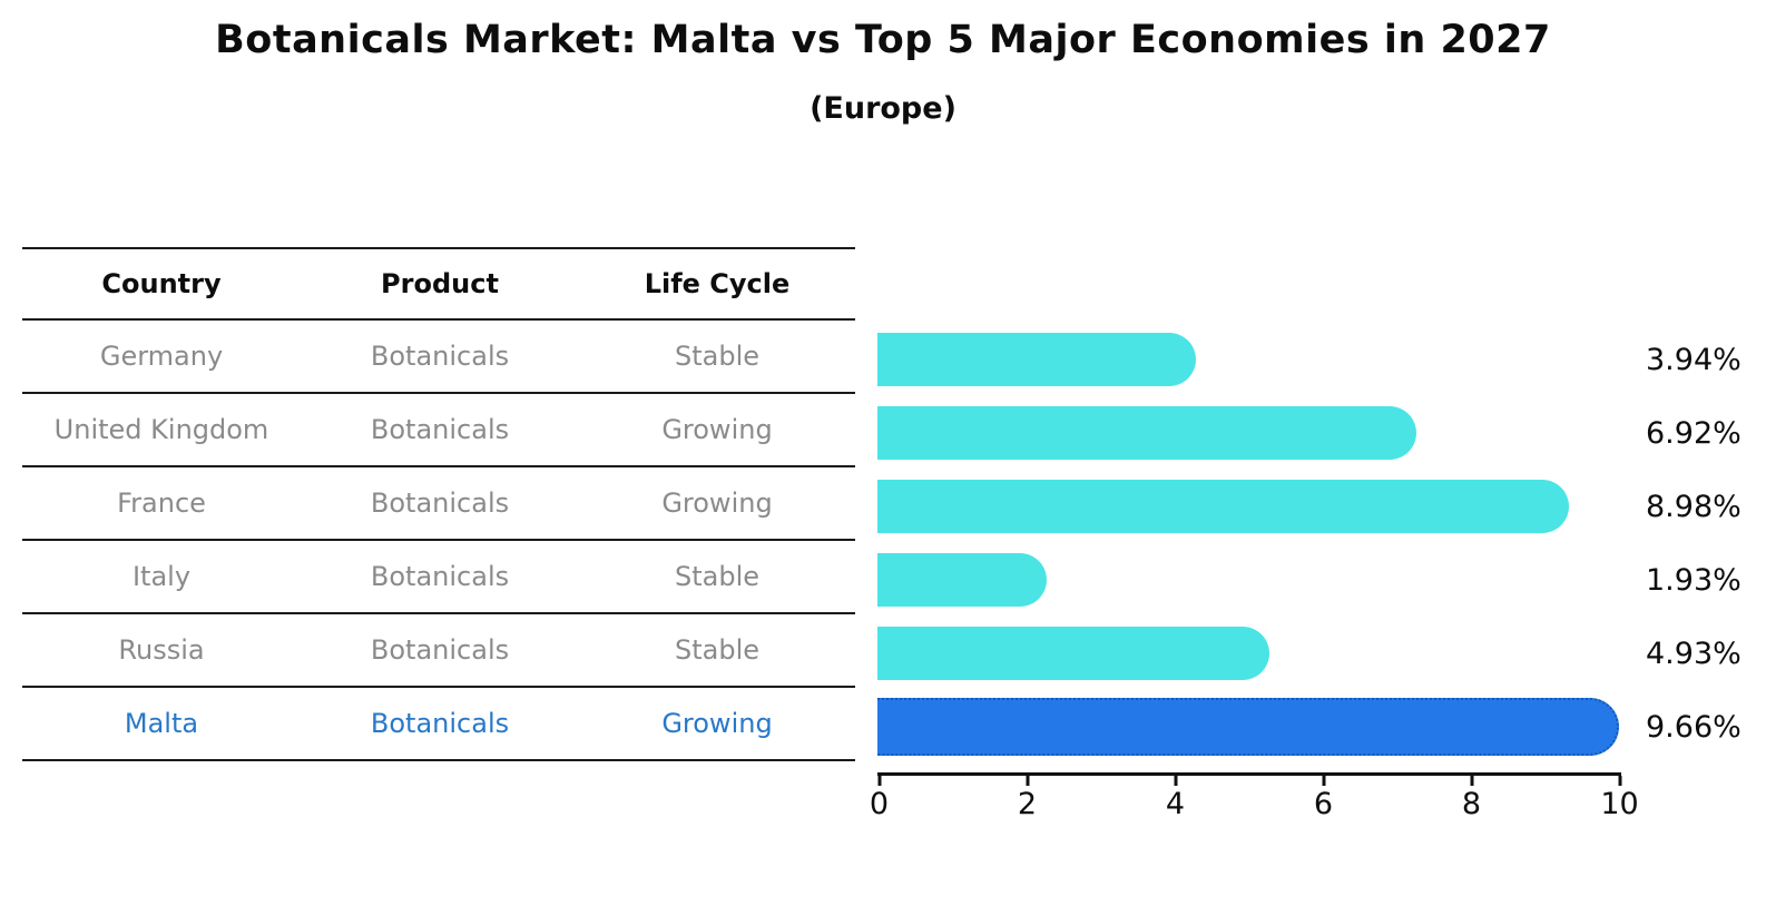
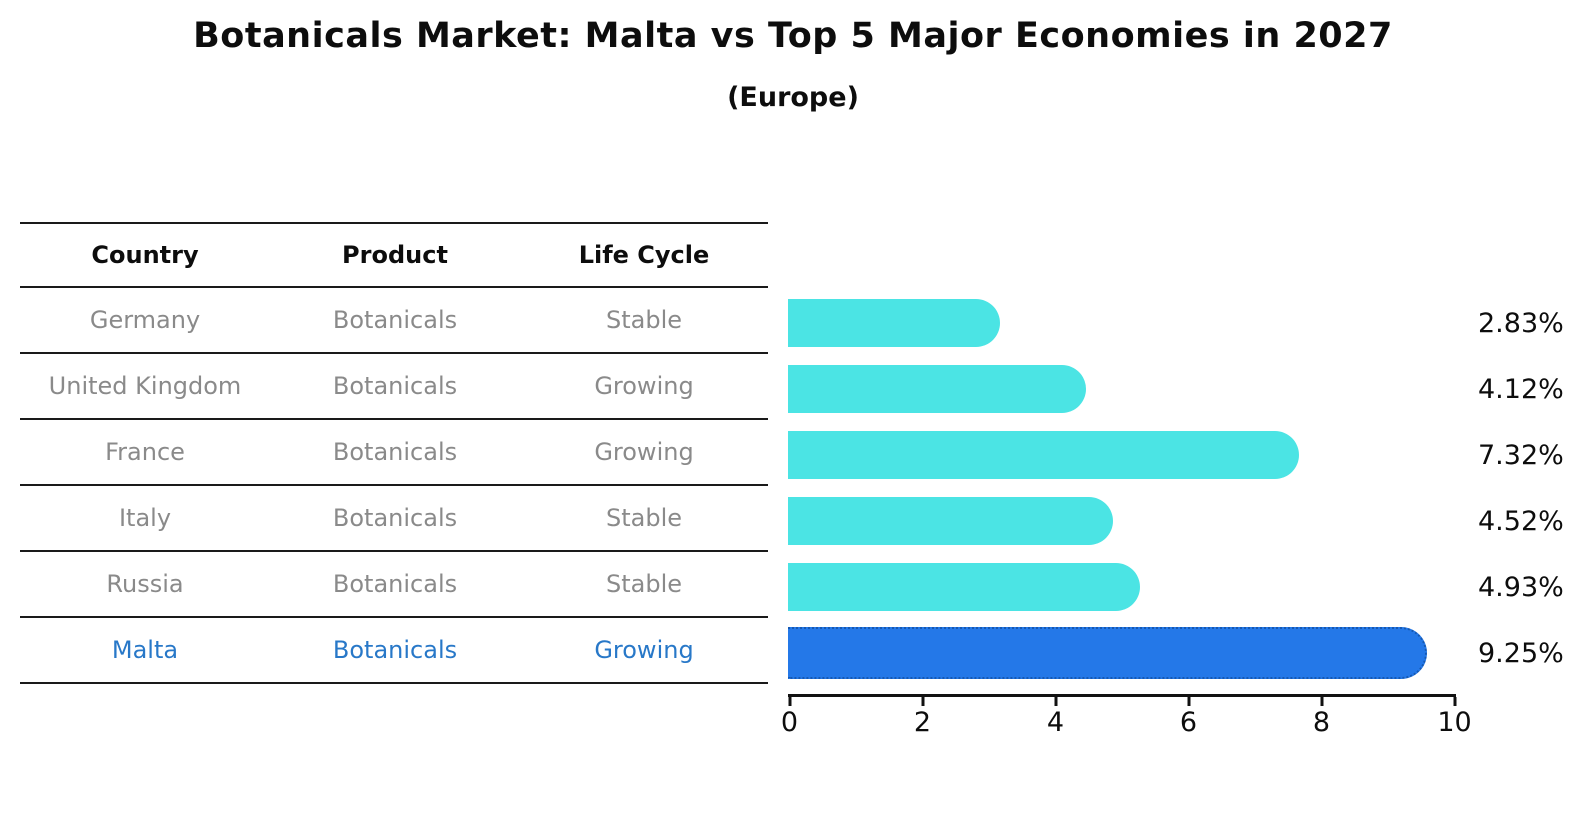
Germany: 3.94% -> 2.83%
United Kingdom: 6.92% -> 4.12%
France: 8.98% -> 7.32%
Italy: 1.93% -> 4.52%
Malta: 9.66% -> 9.25%
